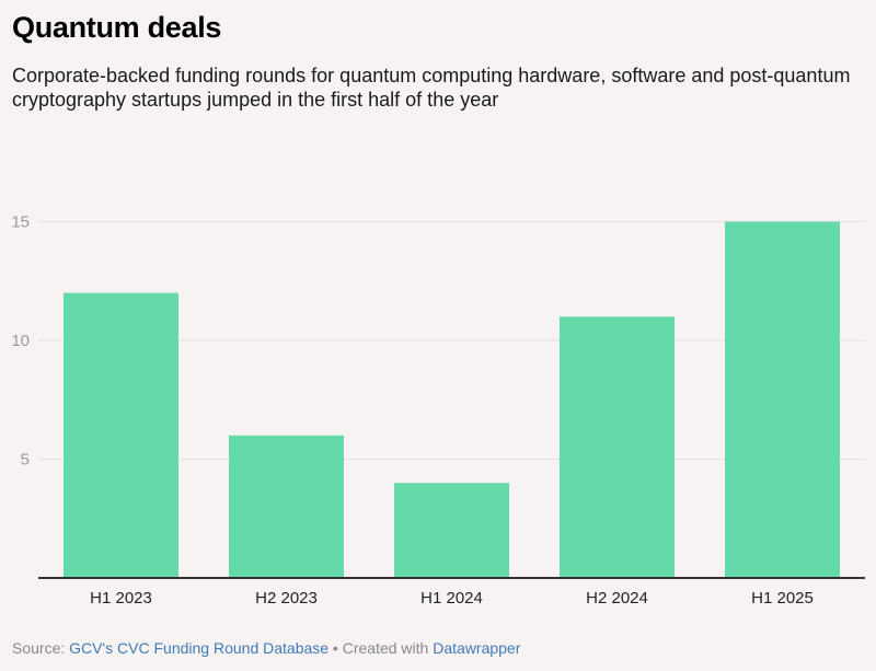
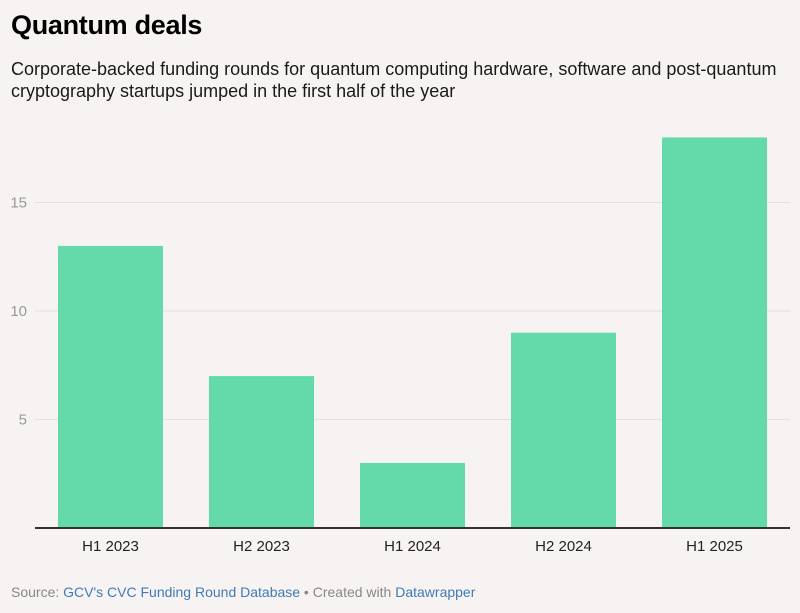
H1 2023: 12 -> 13
H2 2023: 6 -> 7
H1 2024: 4 -> 3
H2 2024: 11 -> 9
H1 2025: 15 -> 18
